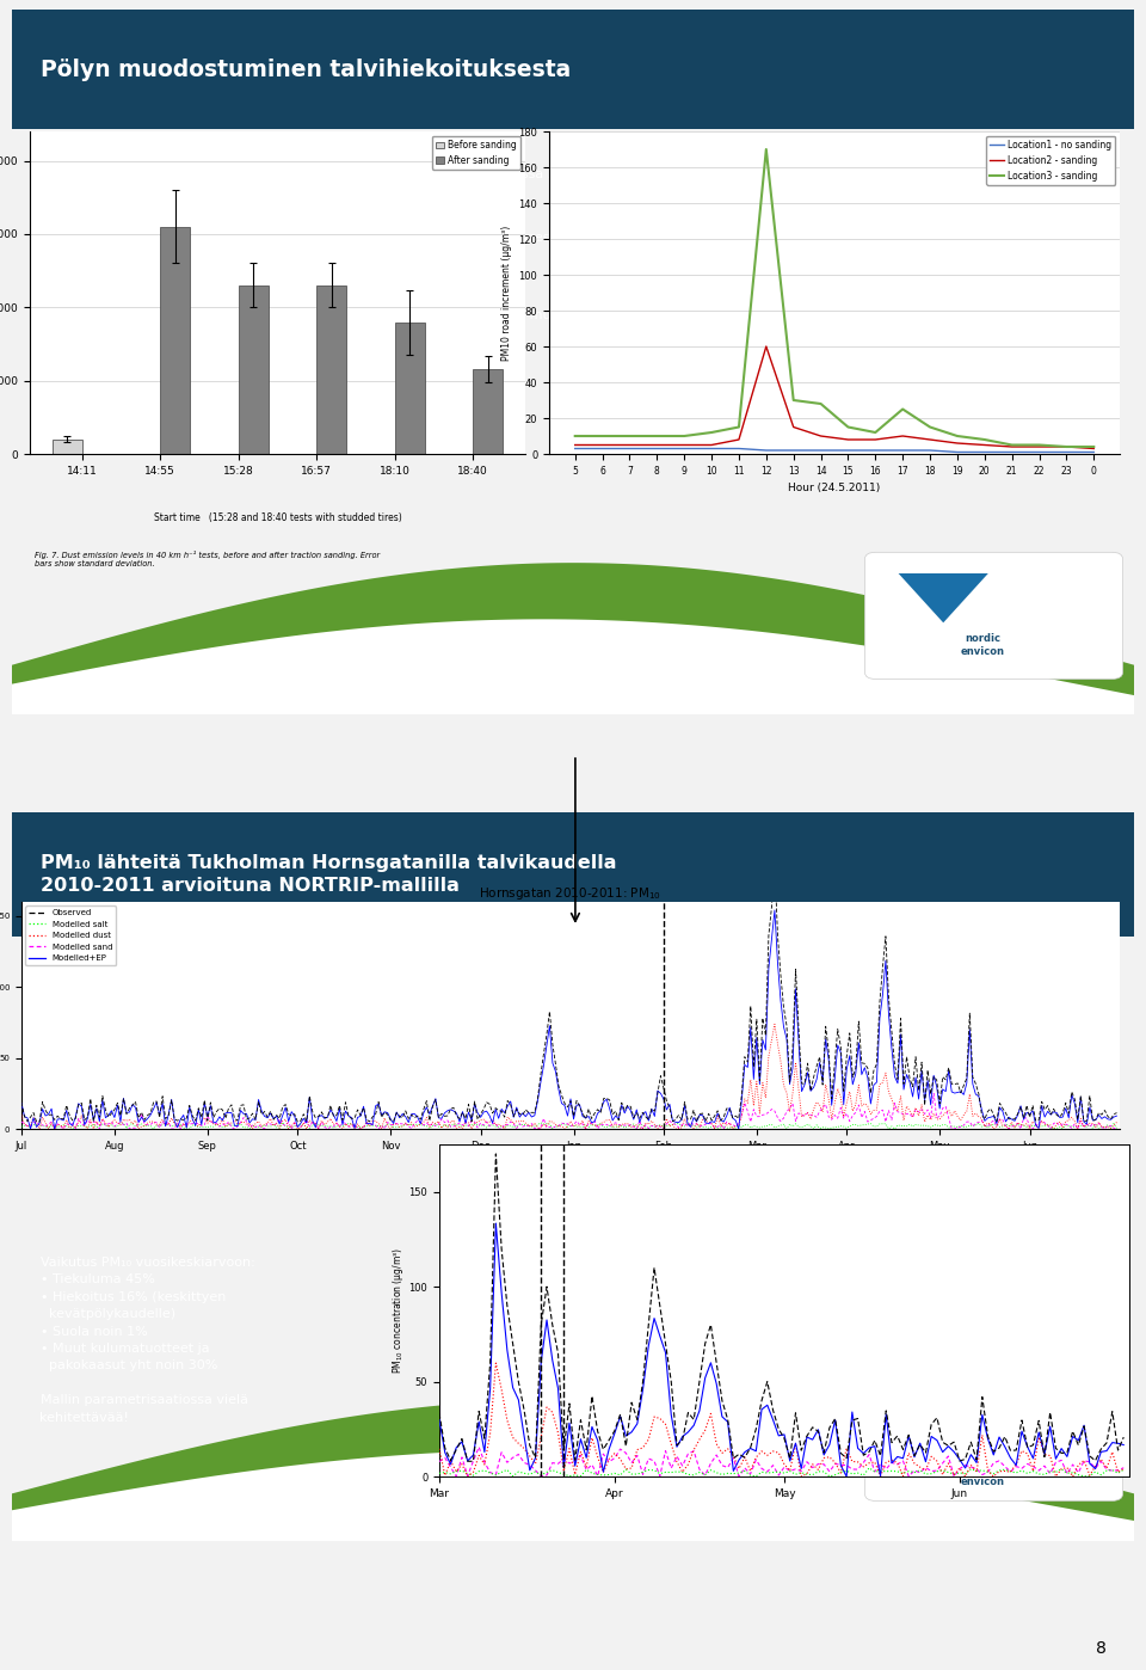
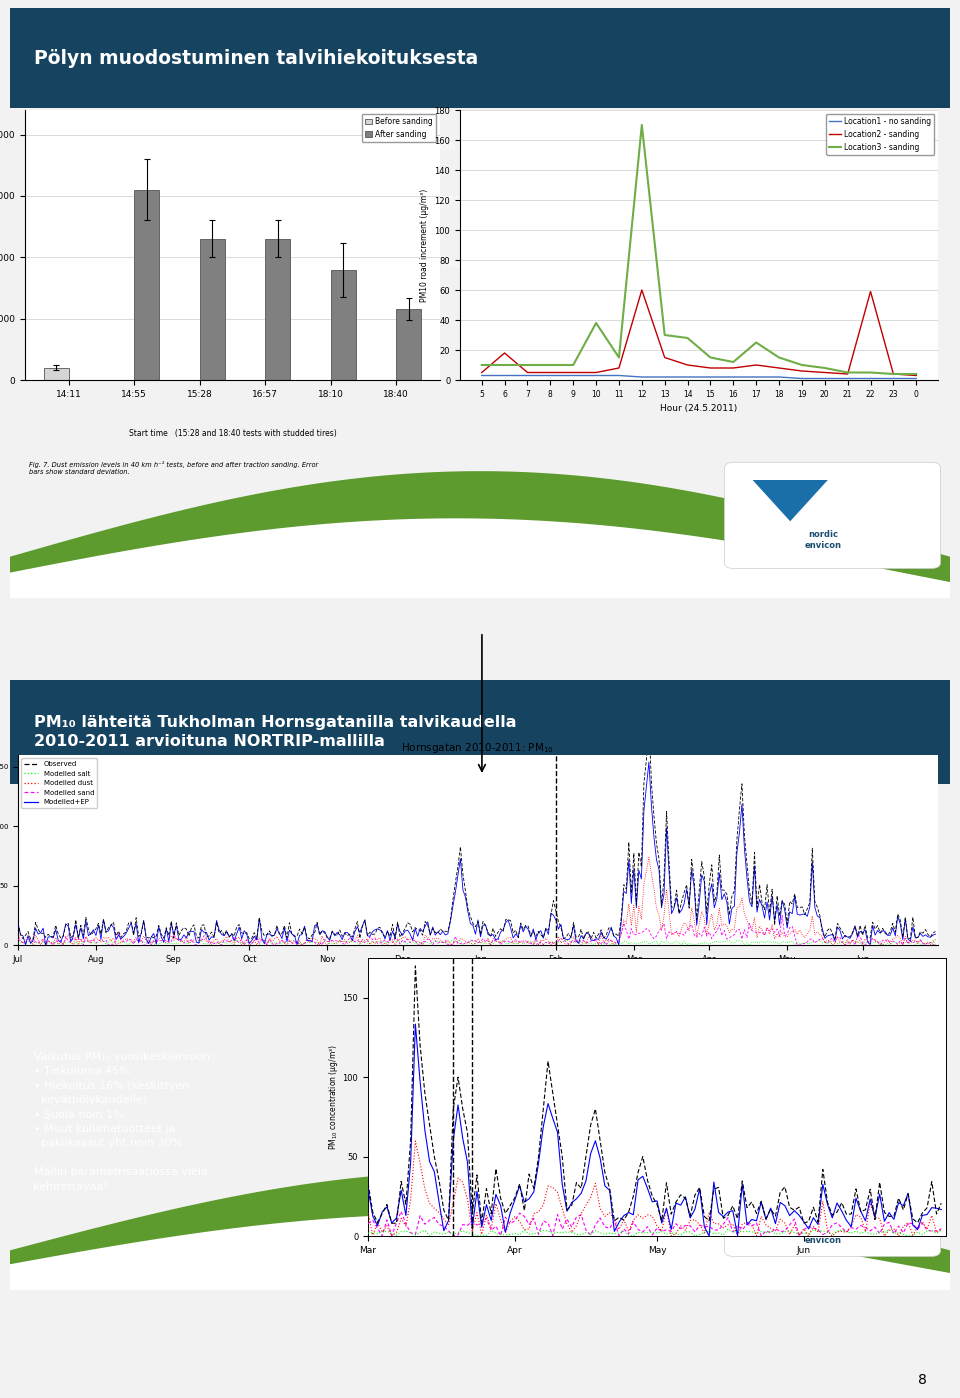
Location2 - sanding/6: 5 -> 18
Location3 - sanding/10: 12 -> 38
Location2 - sanding/22: 4 -> 59
